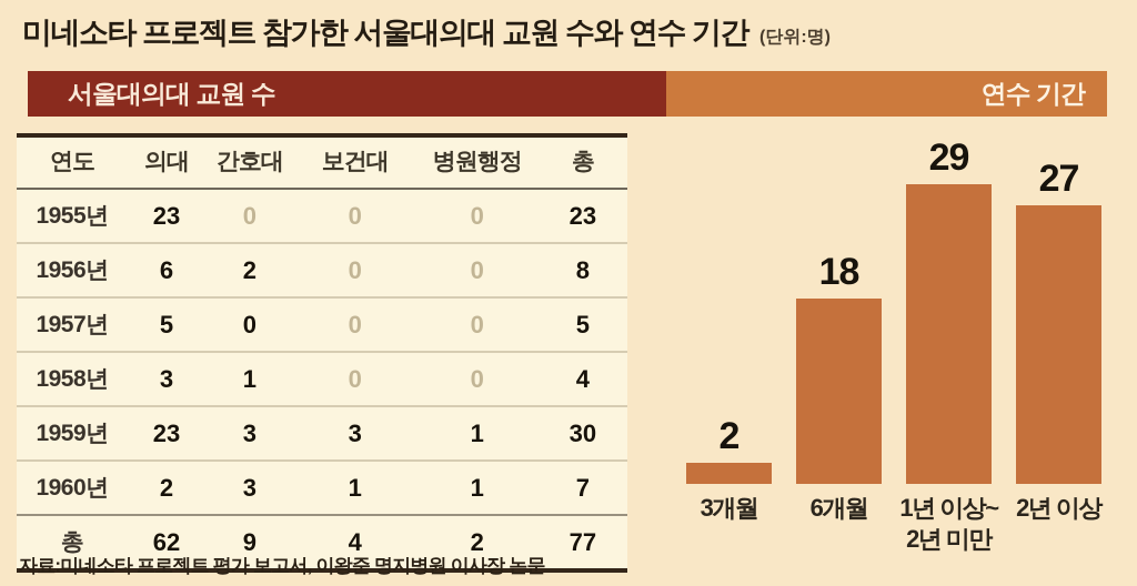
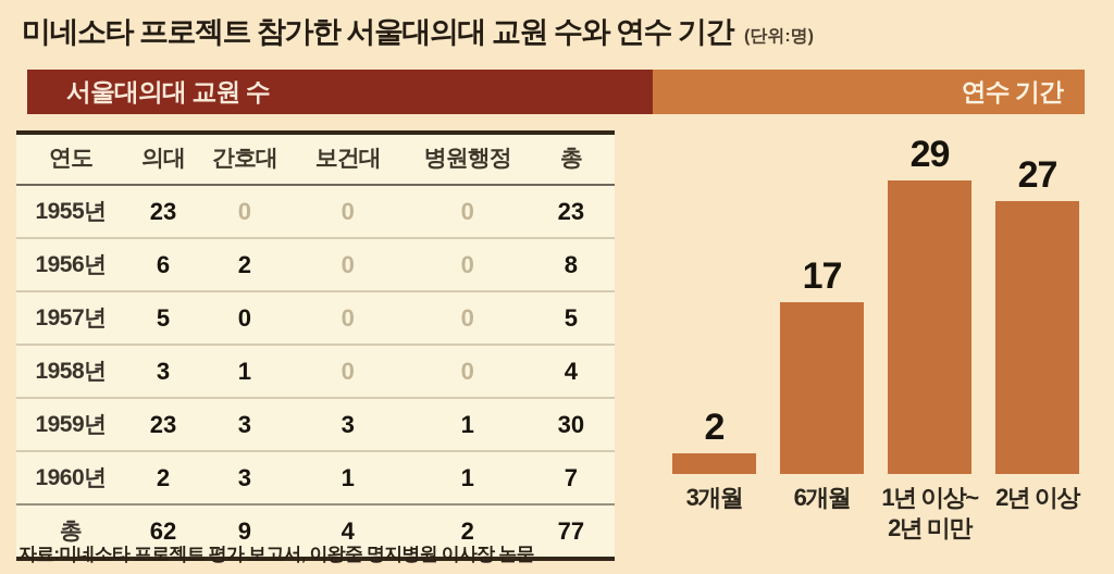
6개월: 18 -> 17
